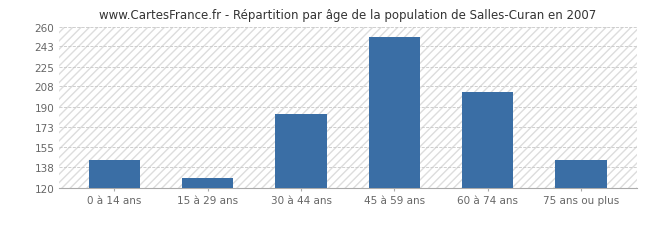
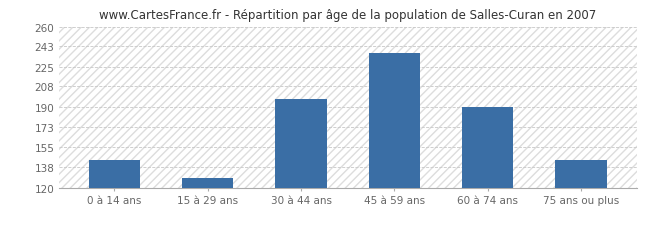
30 à 44 ans: 184 -> 197
45 à 59 ans: 251 -> 237
60 à 74 ans: 203 -> 190
